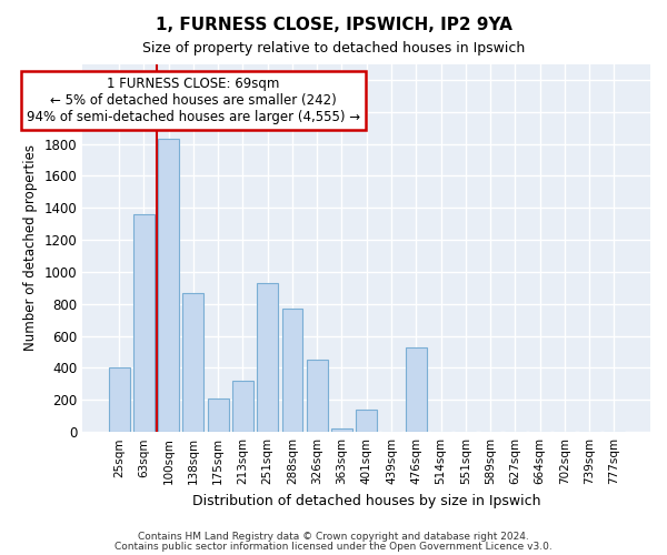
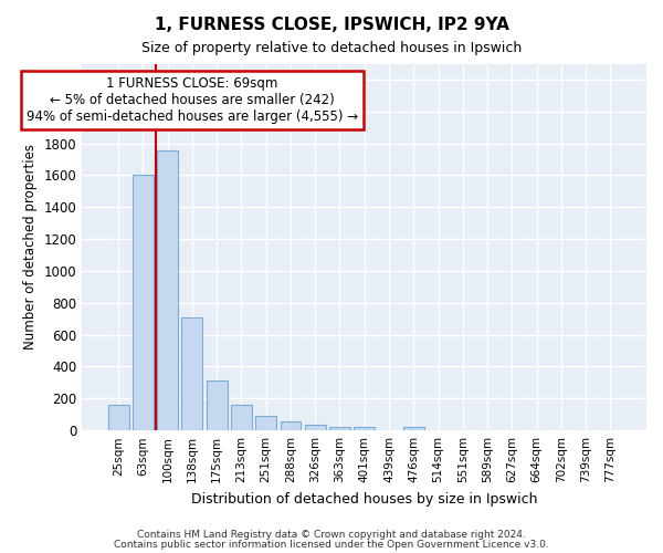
25sqm: 400 -> 160
63sqm: 1360 -> 1600
100sqm: 1830 -> 1760
138sqm: 870 -> 710
175sqm: 210 -> 320
213sqm: 320 -> 160
251sqm: 930 -> 90
288sqm: 770 -> 60
326sqm: 450 -> 40
401sqm: 140 -> 20
476sqm: 530 -> 20
